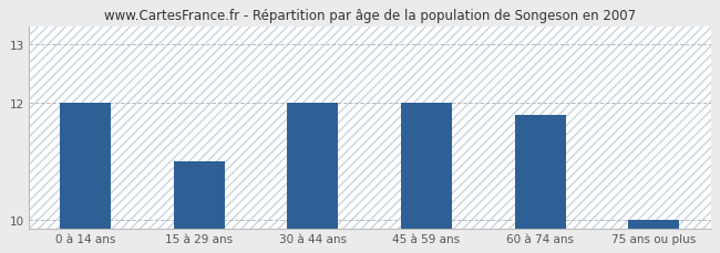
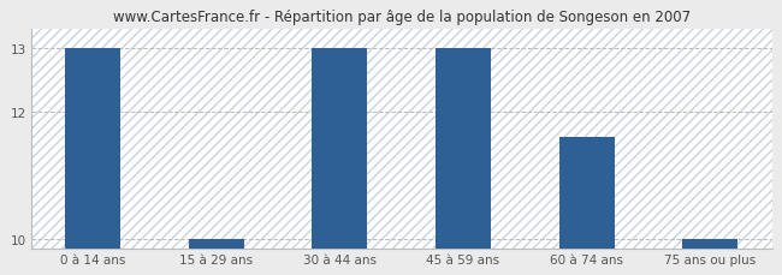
0 à 14 ans: 12.0 -> 13.0
15 à 29 ans: 11.0 -> 10.0
30 à 44 ans: 12.0 -> 13.0
45 à 59 ans: 12.0 -> 13.0
60 à 74 ans: 11.8 -> 11.6
